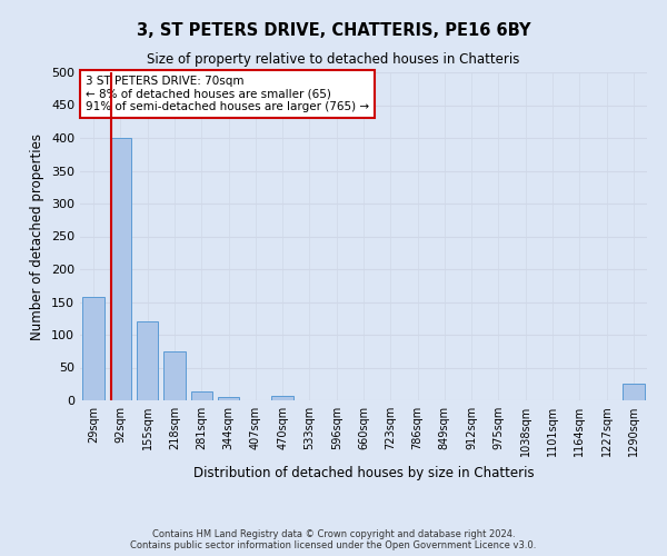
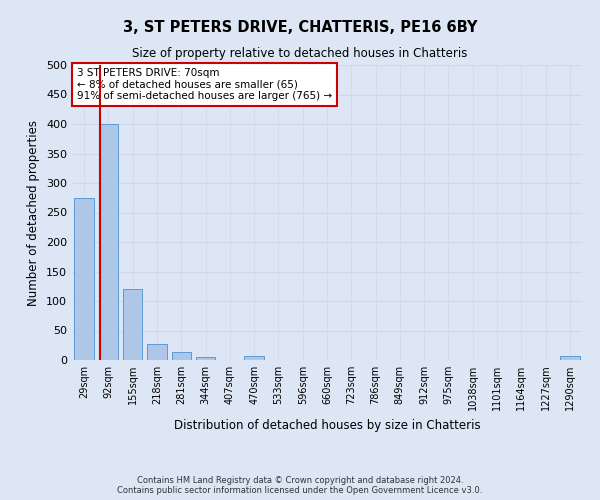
29sqm: 158 -> 275
218sqm: 74 -> 27
1290sqm: 26 -> 6
